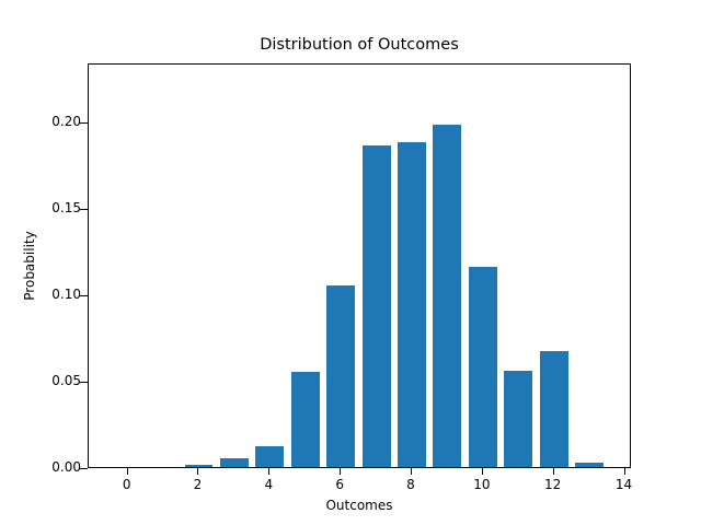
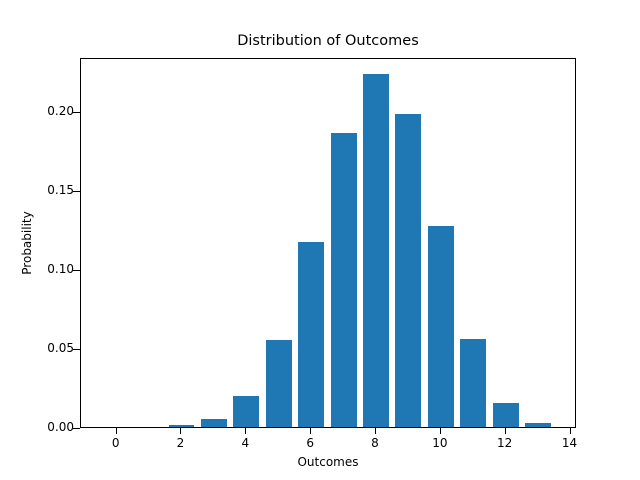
4: 0.012 -> 0.019
6: 0.105 -> 0.117
8: 0.188 -> 0.223
10: 0.116 -> 0.127
12: 0.067 -> 0.015
